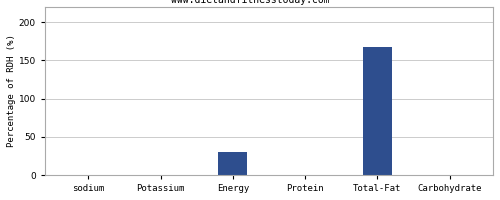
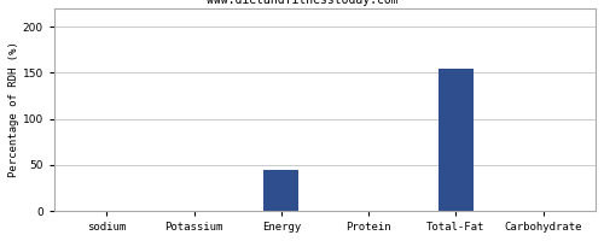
Energy: 30 -> 45
Total-Fat: 168 -> 154
